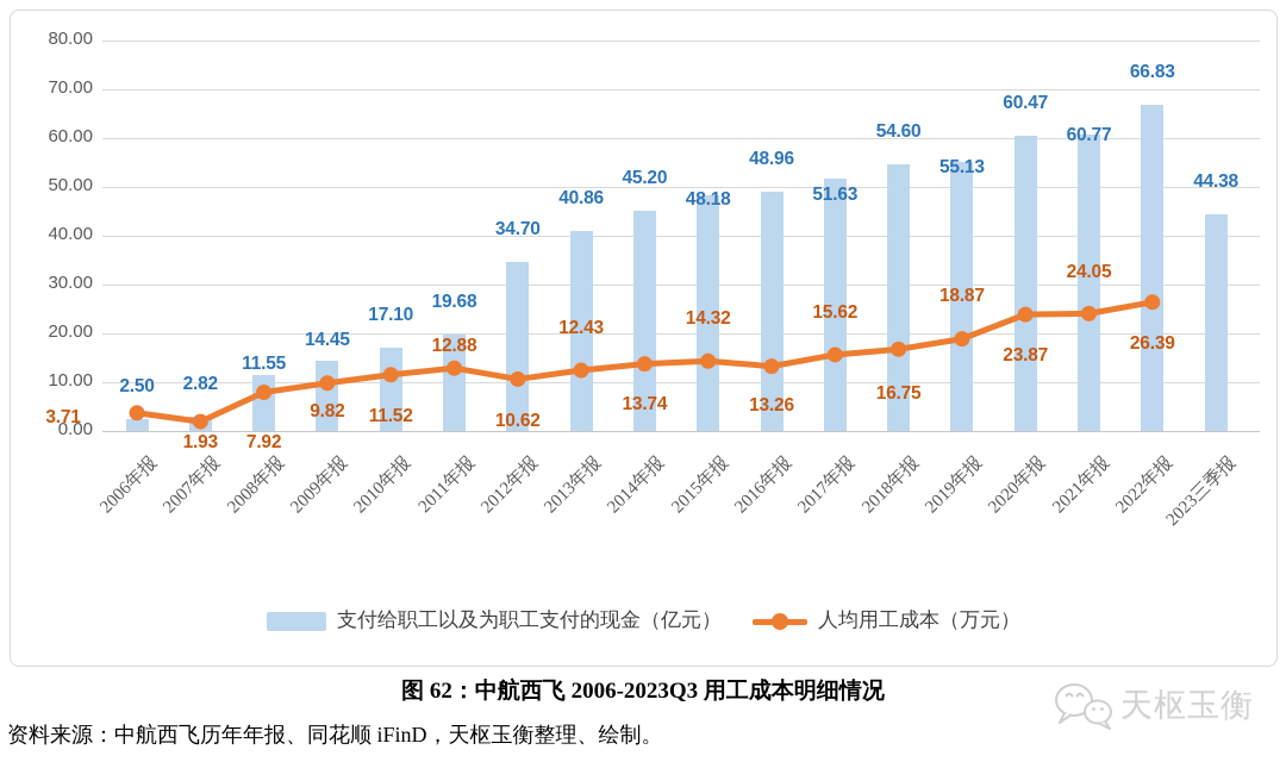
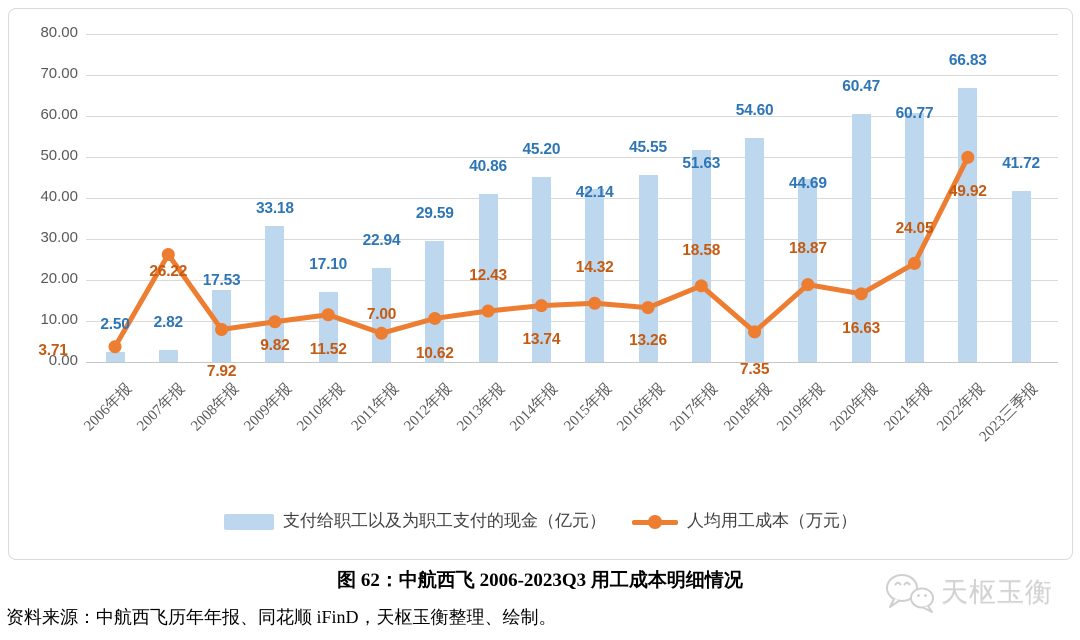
人均用工成本（万元）/2007年报: 1.93 -> 26.22
支付给职工以及为职工支付的现金（亿元）/2008年报: 11.55 -> 17.53
支付给职工以及为职工支付的现金（亿元）/2009年报: 14.45 -> 33.18
支付给职工以及为职工支付的现金（亿元）/2011年报: 19.68 -> 22.94
人均用工成本（万元）/2011年报: 12.88 -> 7.00
支付给职工以及为职工支付的现金（亿元）/2012年报: 34.70 -> 29.59
支付给职工以及为职工支付的现金（亿元）/2015年报: 48.18 -> 42.14
支付给职工以及为职工支付的现金（亿元）/2016年报: 48.96 -> 45.55
人均用工成本（万元）/2017年报: 15.62 -> 18.58
人均用工成本（万元）/2018年报: 16.75 -> 7.35
支付给职工以及为职工支付的现金（亿元）/2019年报: 55.13 -> 44.69
人均用工成本（万元）/2020年报: 23.87 -> 16.63
人均用工成本（万元）/2022年报: 26.39 -> 49.92
支付给职工以及为职工支付的现金（亿元）/2023三季报: 44.38 -> 41.72
